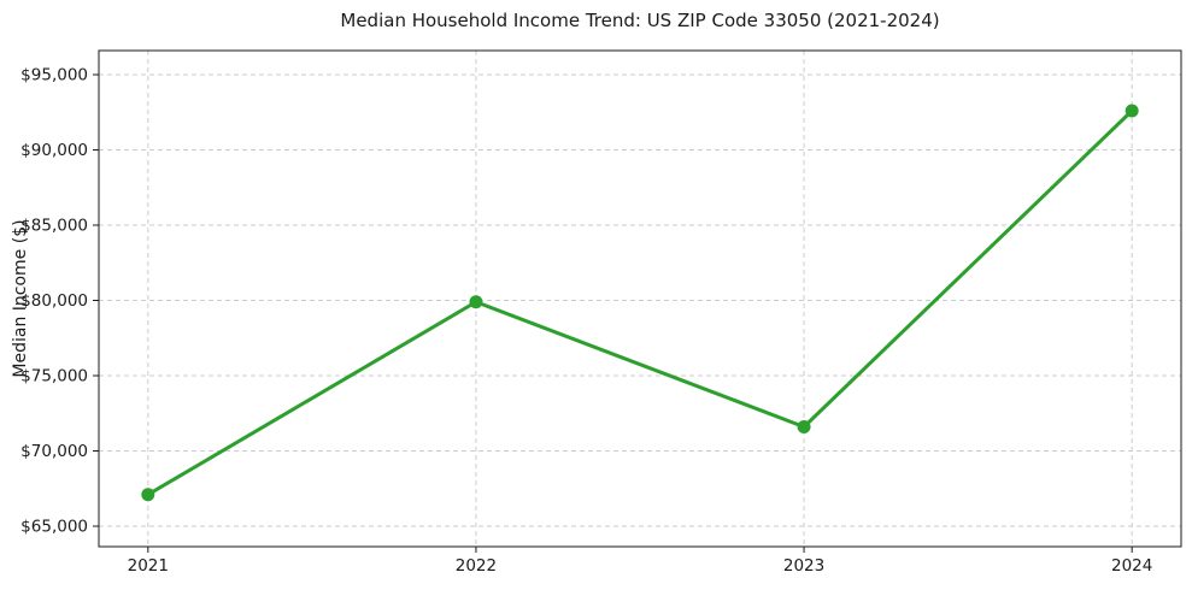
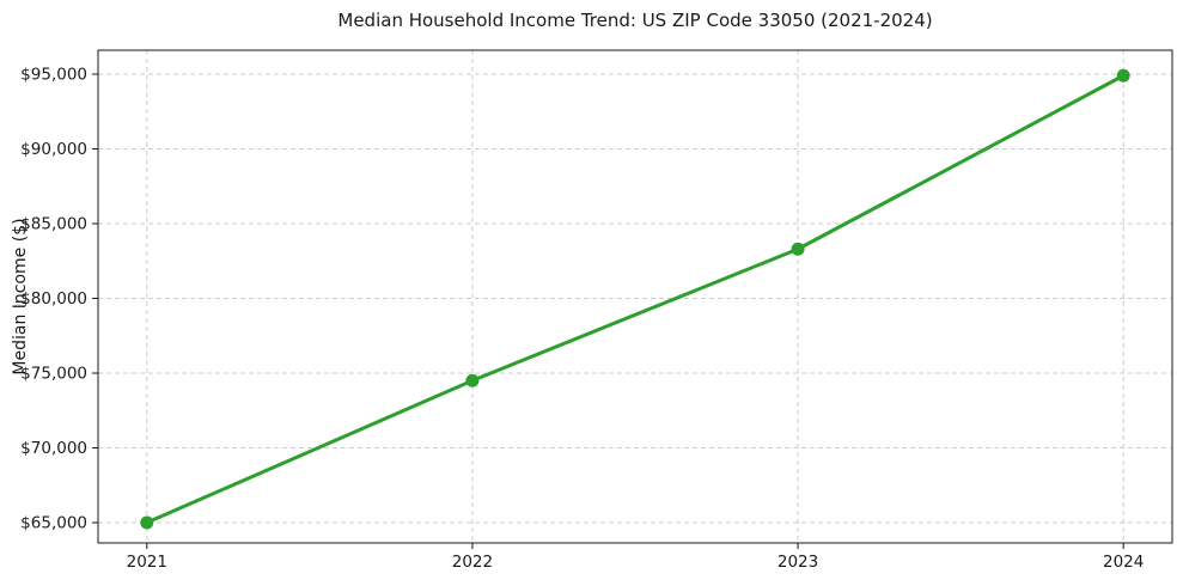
2021: $67100 -> $65000
2022: $79900 -> $74500
2023: $71600 -> $83300
2024: $92600 -> $94900
